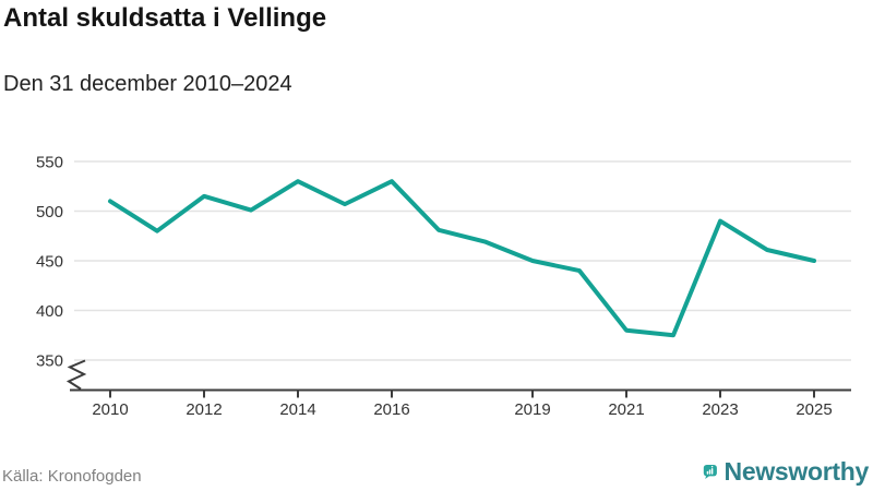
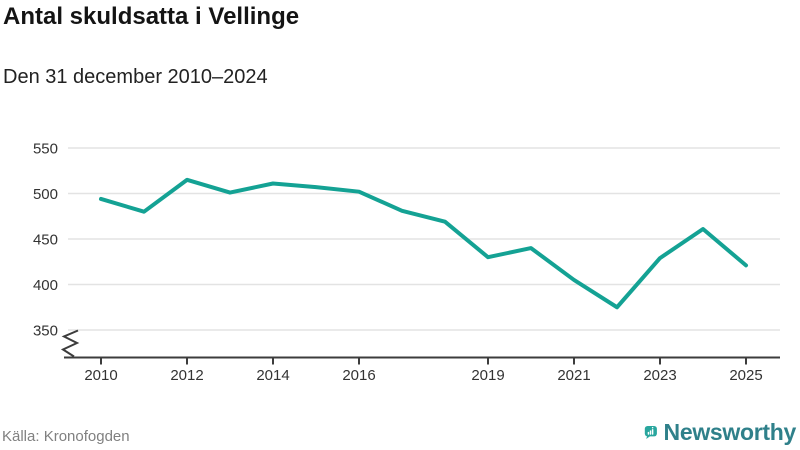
2010: 510 -> 490
2014: 530 -> 510
2016: 530 -> 500
2019: 450 -> 430
2021: 380 -> 400
2023: 490 -> 430
2025: 450 -> 420
